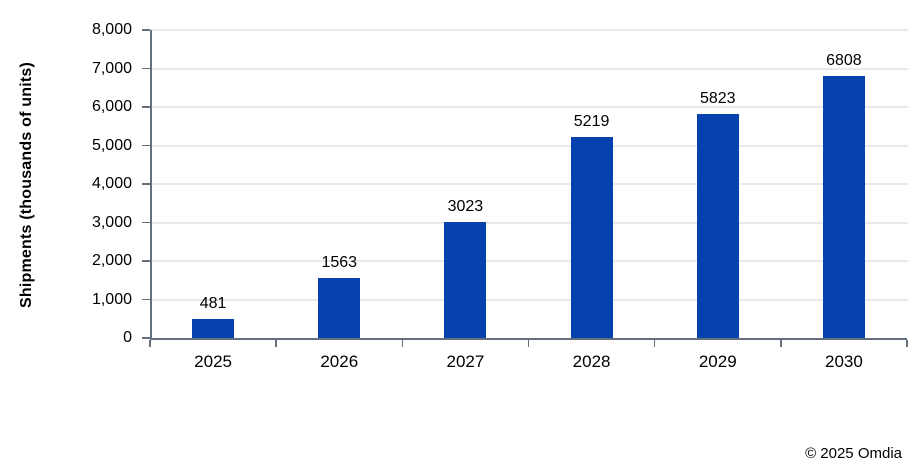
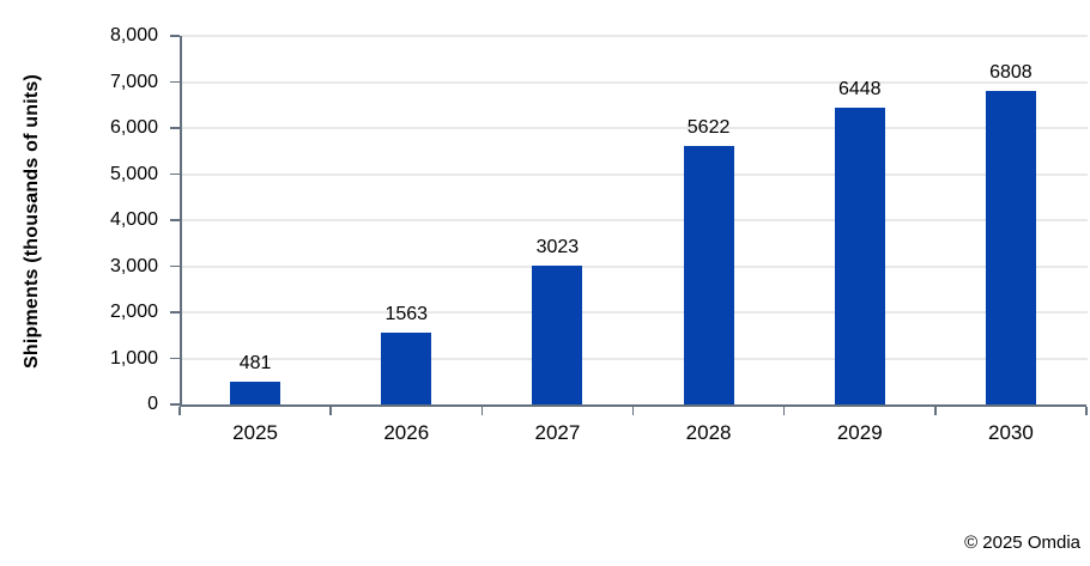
2028: 5219 -> 5622
2029: 5823 -> 6448
